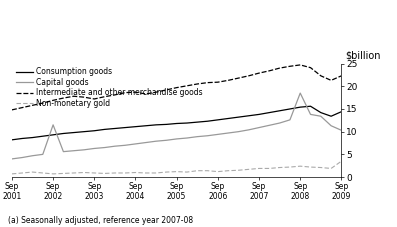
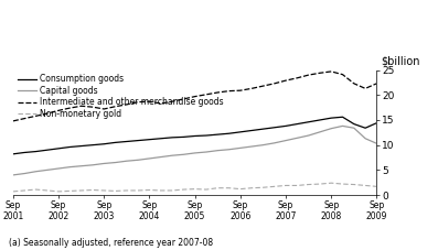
Capital goods/Sep 2002: 11.5 -> 5.3
Capital goods/Sep 2008: 18.5 -> 13.3
Non-monetary gold/Sep 2009: 3.5 -> 1.7
